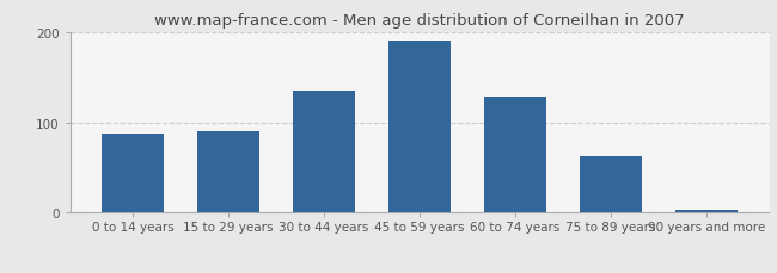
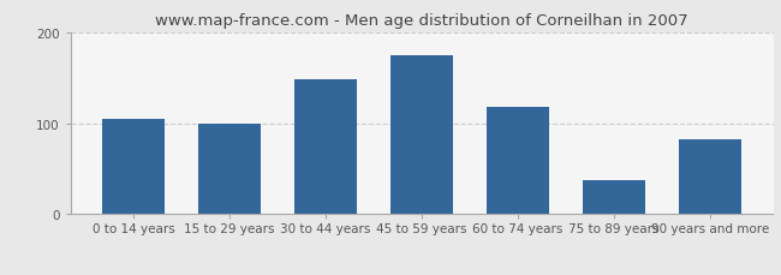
0 to 14 years: 88 -> 104
15 to 29 years: 90 -> 100
30 to 44 years: 135 -> 148
45 to 59 years: 190 -> 174
60 to 74 years: 128 -> 118
75 to 89 years: 62 -> 38
90 years and more: 3 -> 82
